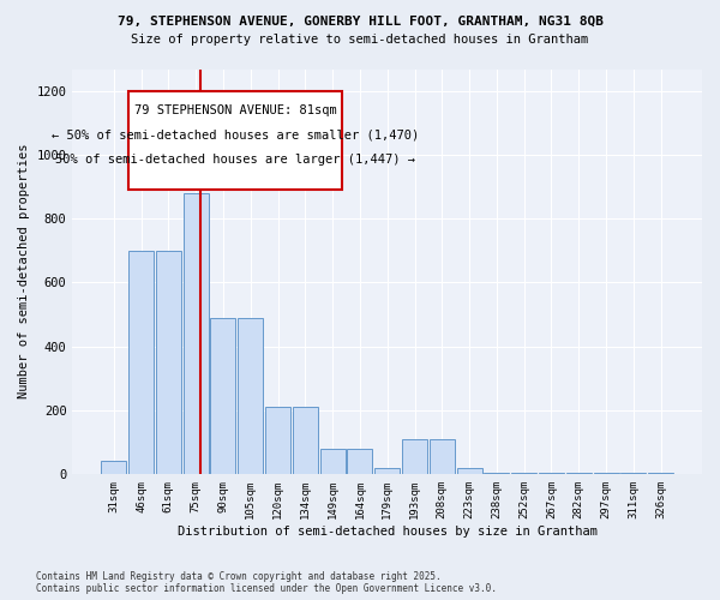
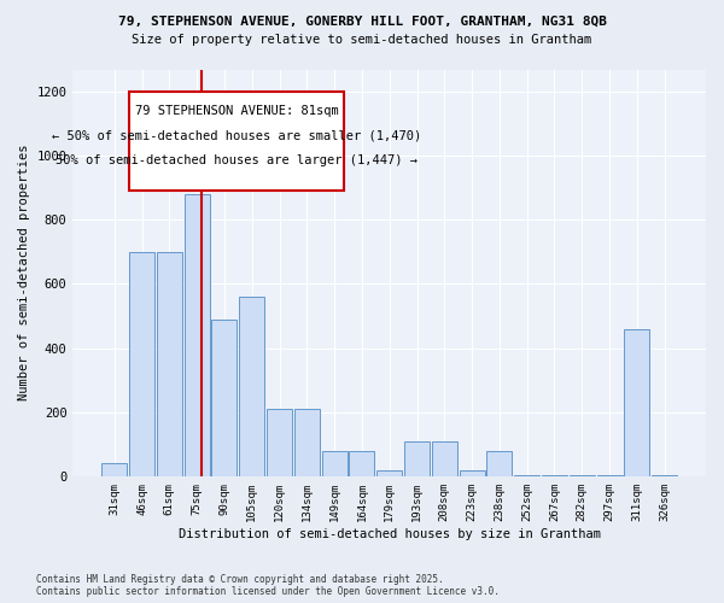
105sqm: 490 -> 560
238sqm: 5 -> 80
311sqm: 2 -> 460
